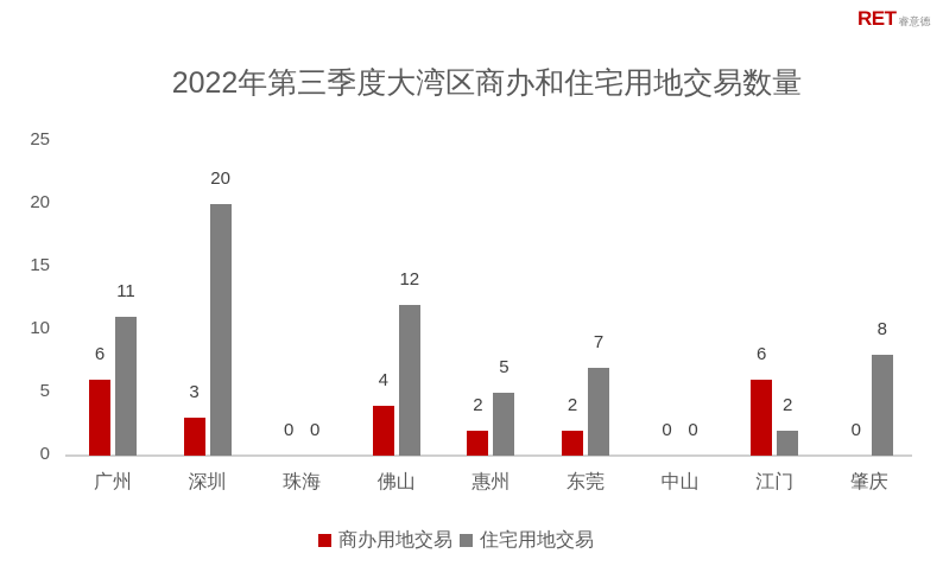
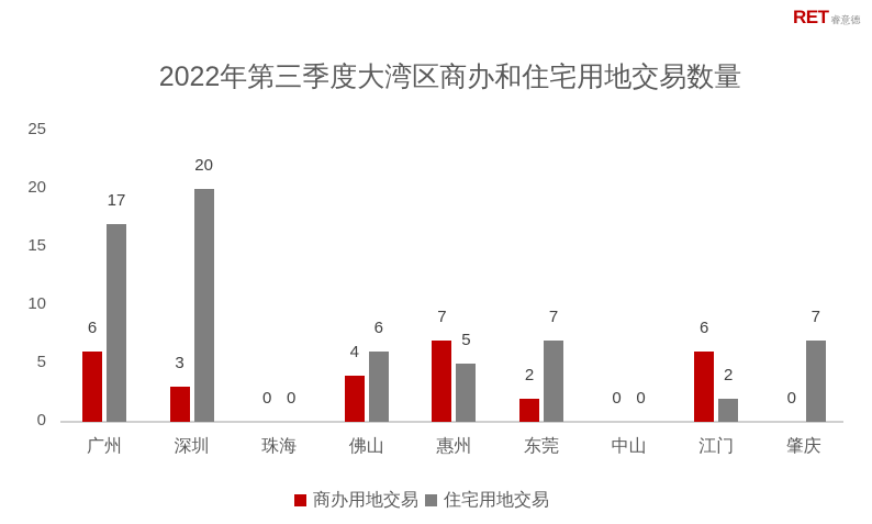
住宅用地交易/广州: 11 -> 17
住宅用地交易/佛山: 12 -> 6
商办用地交易/惠州: 2 -> 7
住宅用地交易/肇庆: 8 -> 7
